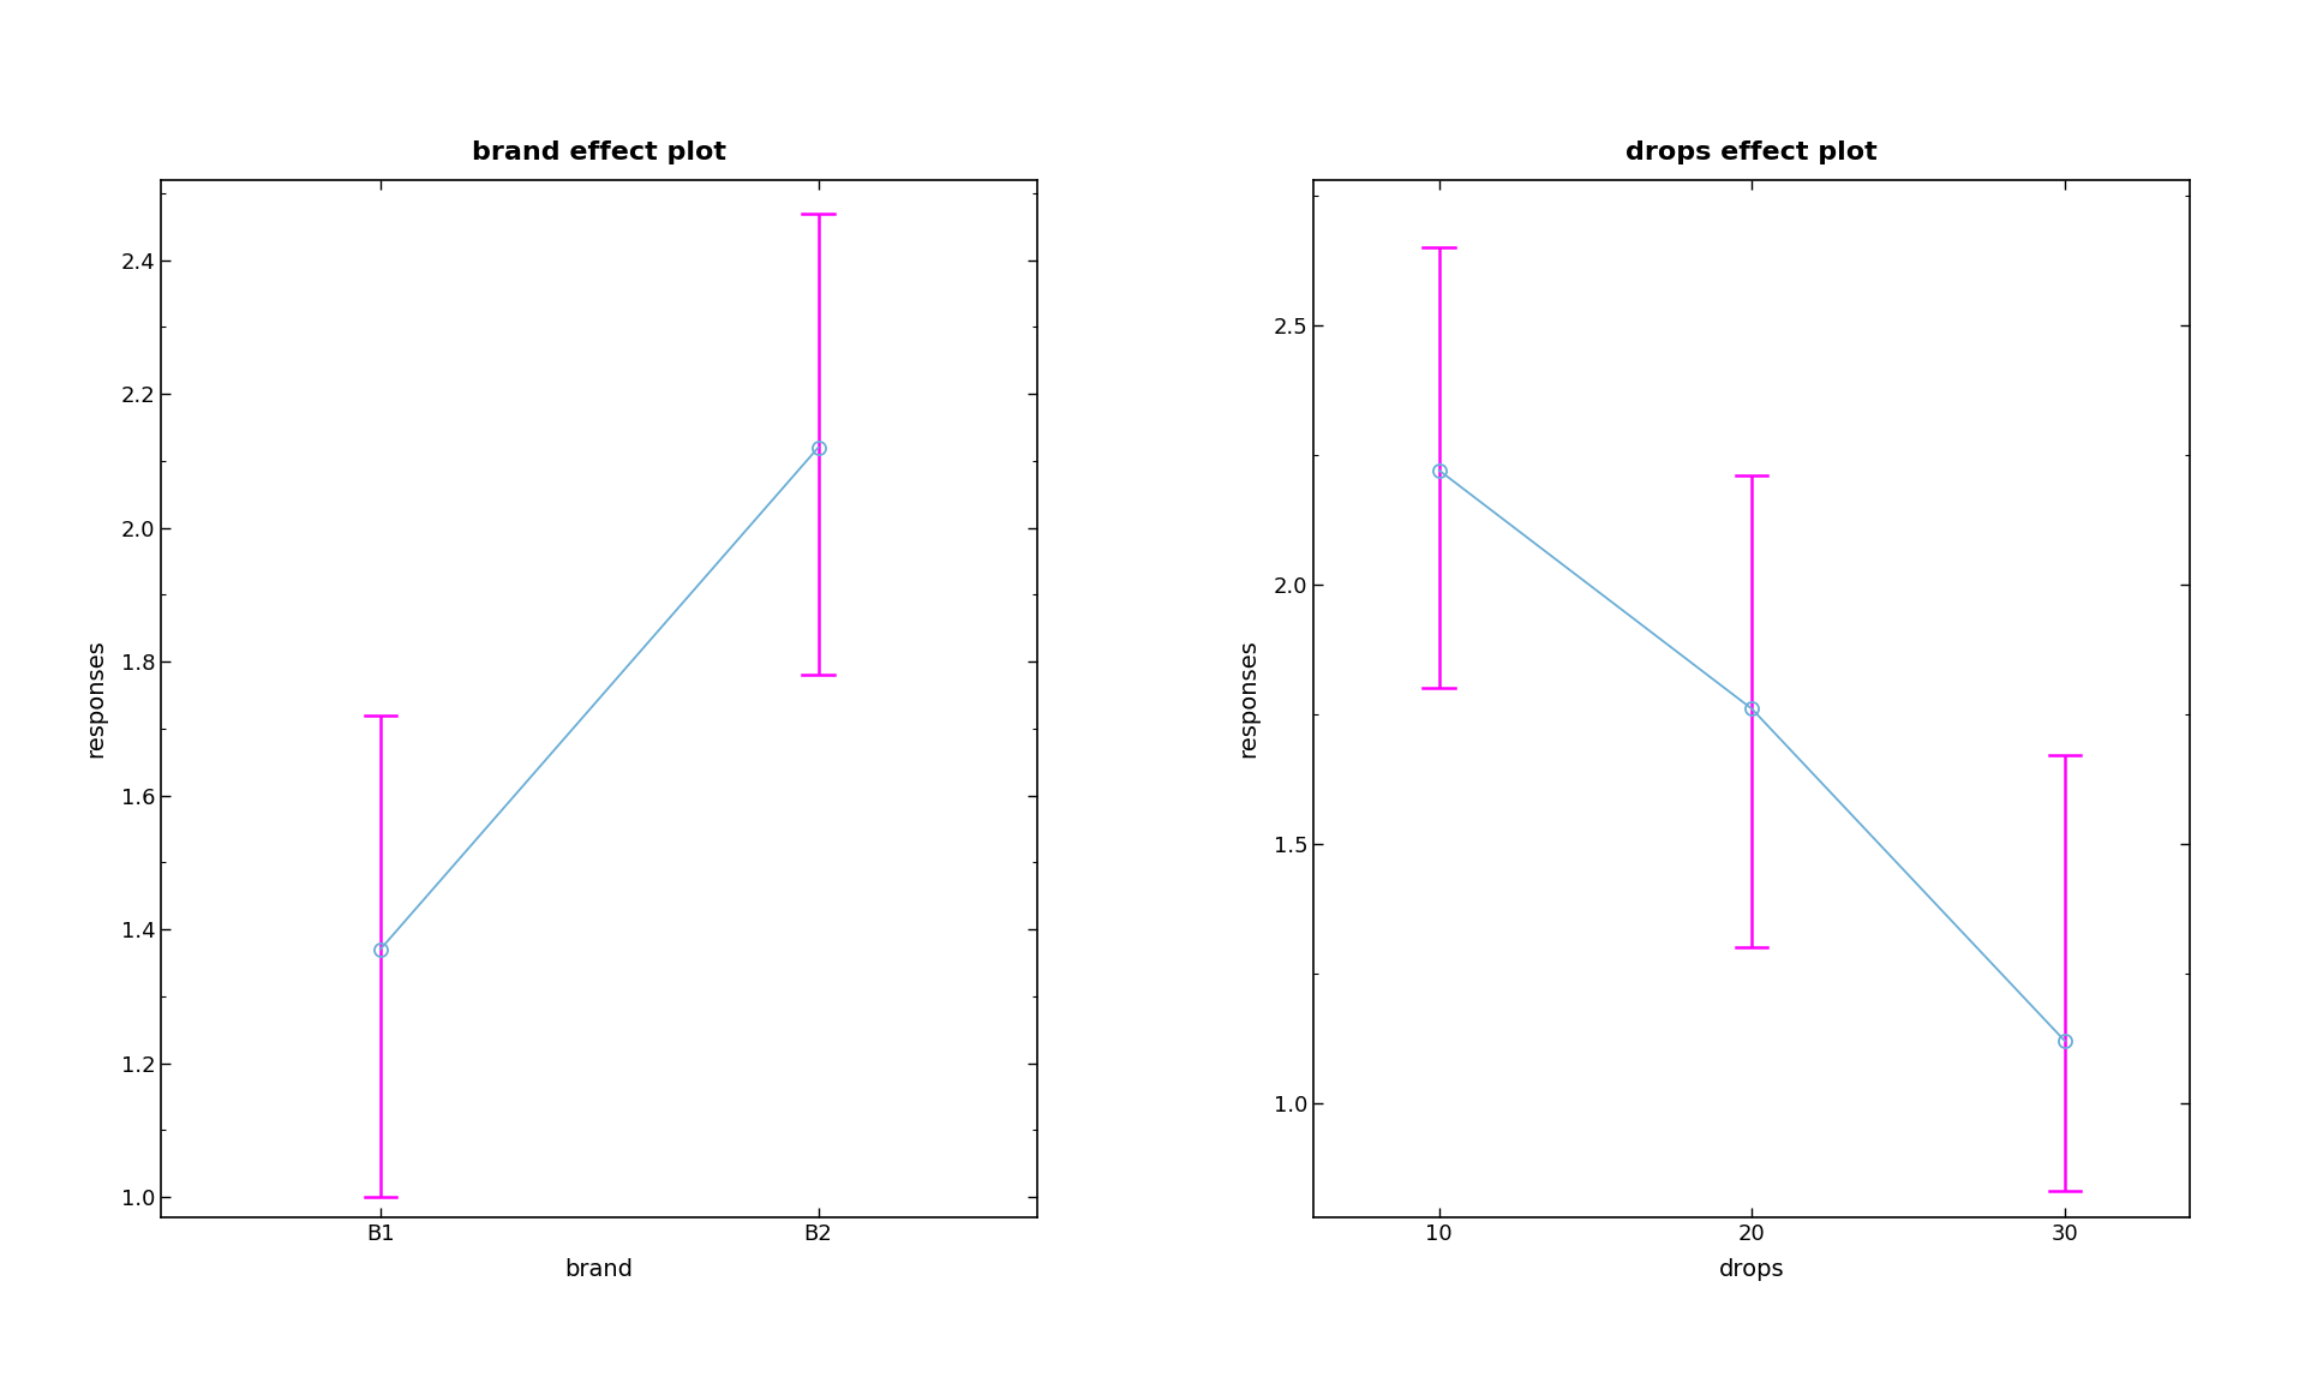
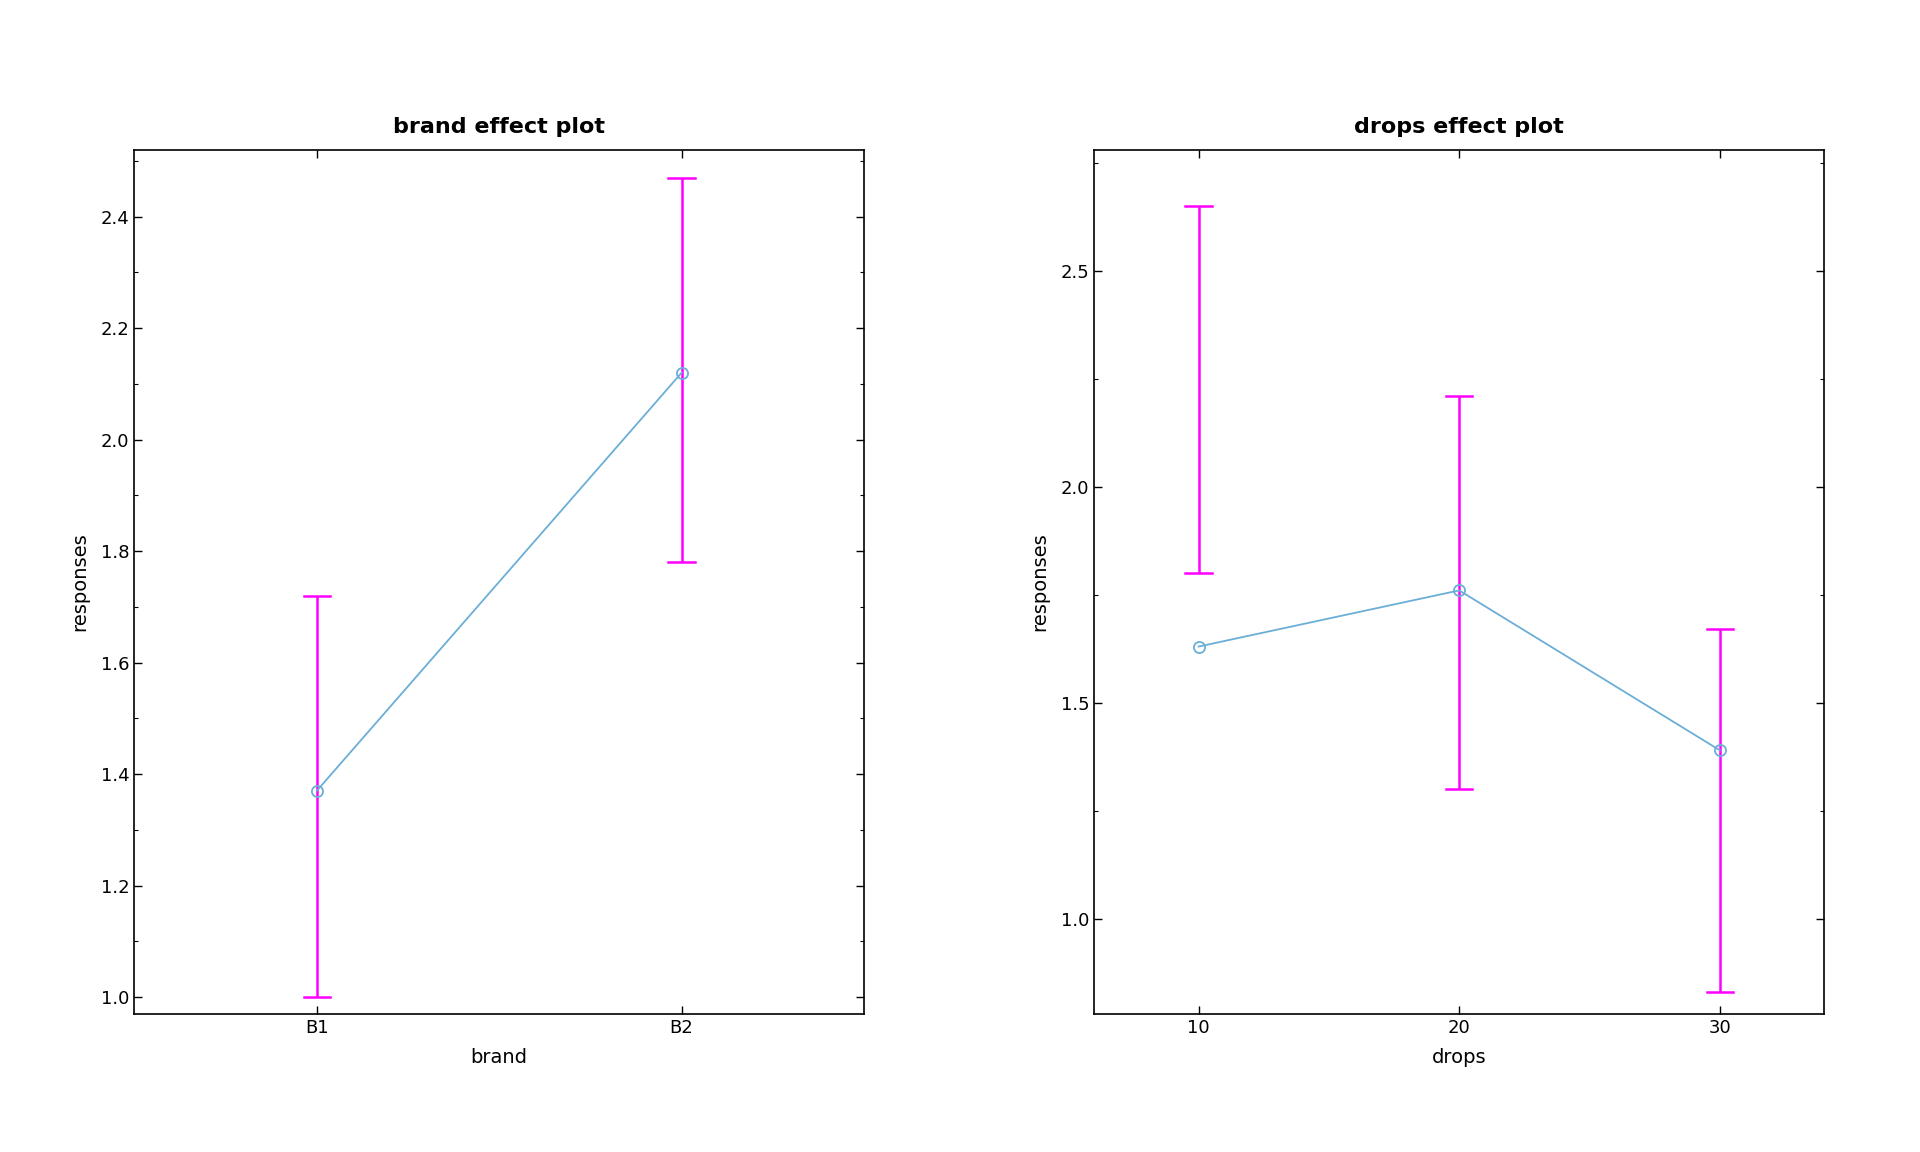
10: 2.22 -> 1.63
30: 1.12 -> 1.39
